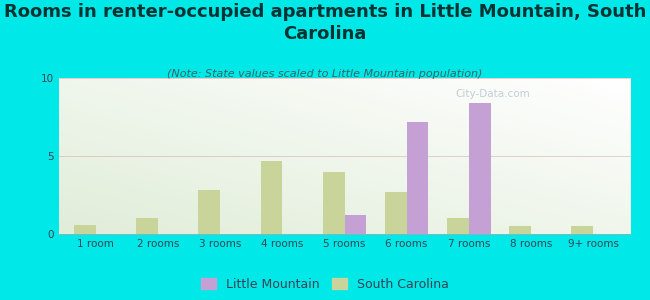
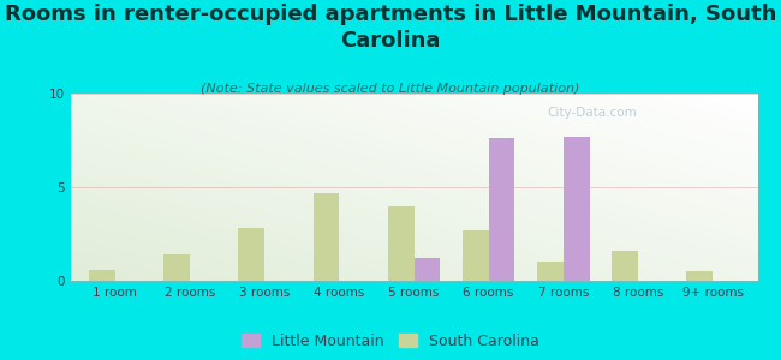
South Carolina/2 rooms: 1.0 -> 1.4
Little Mountain/6 rooms: 7.2 -> 7.6
Little Mountain/7 rooms: 8.4 -> 7.7
South Carolina/8 rooms: 0.5 -> 1.6
